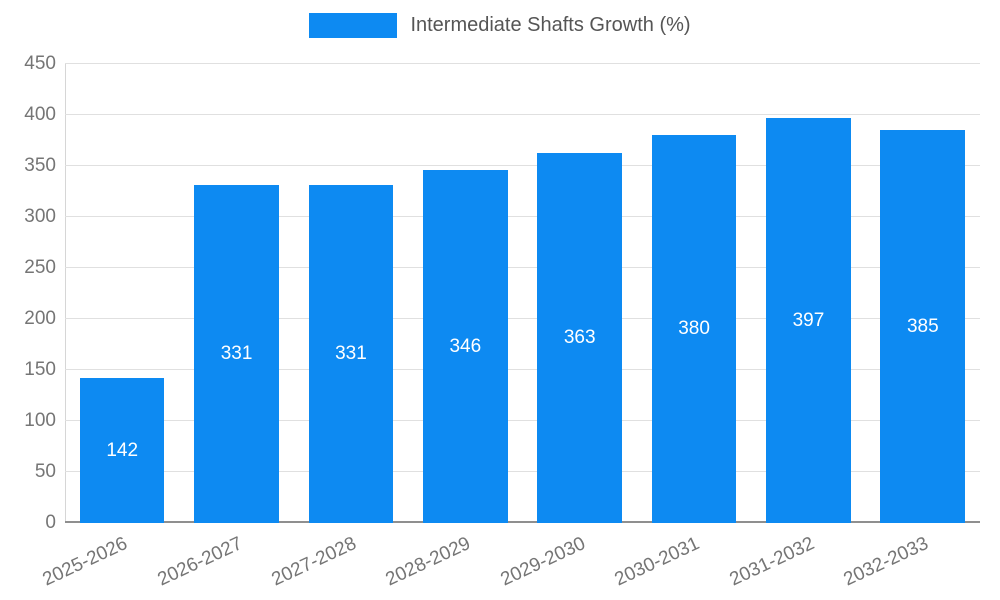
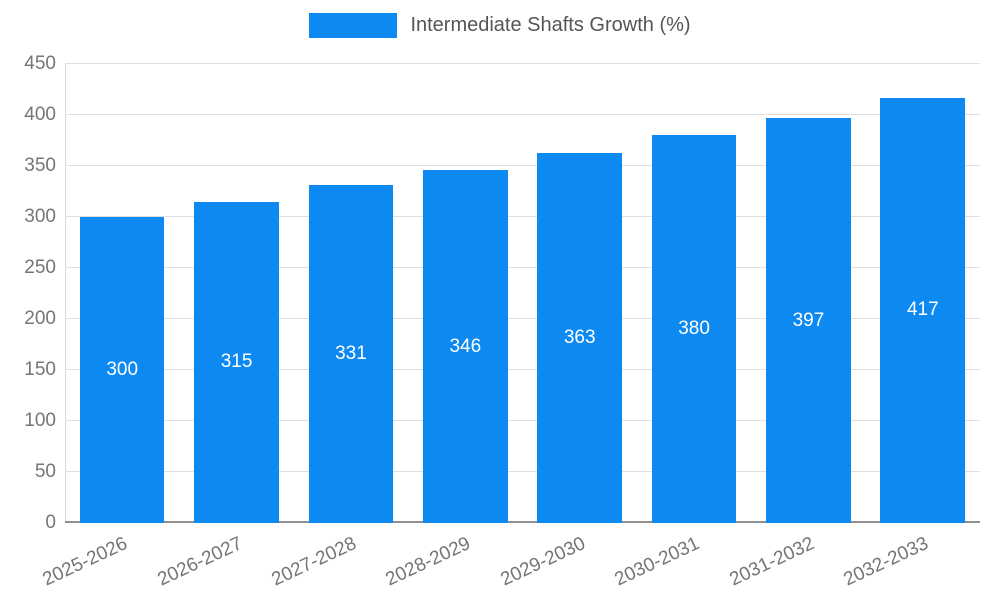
2025-2026: 142 -> 300
2026-2027: 331 -> 315
2032-2033: 385 -> 417
